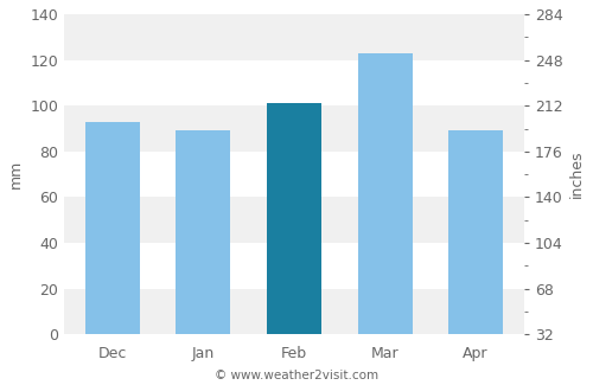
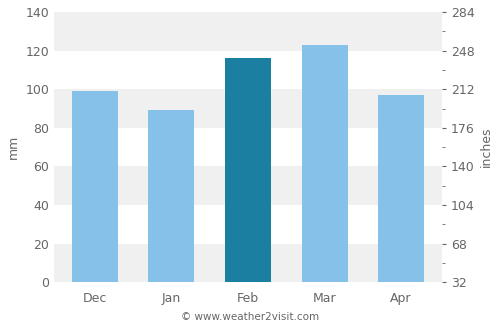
Dec: 93 -> 99
Feb: 101 -> 116
Apr: 89 -> 97
